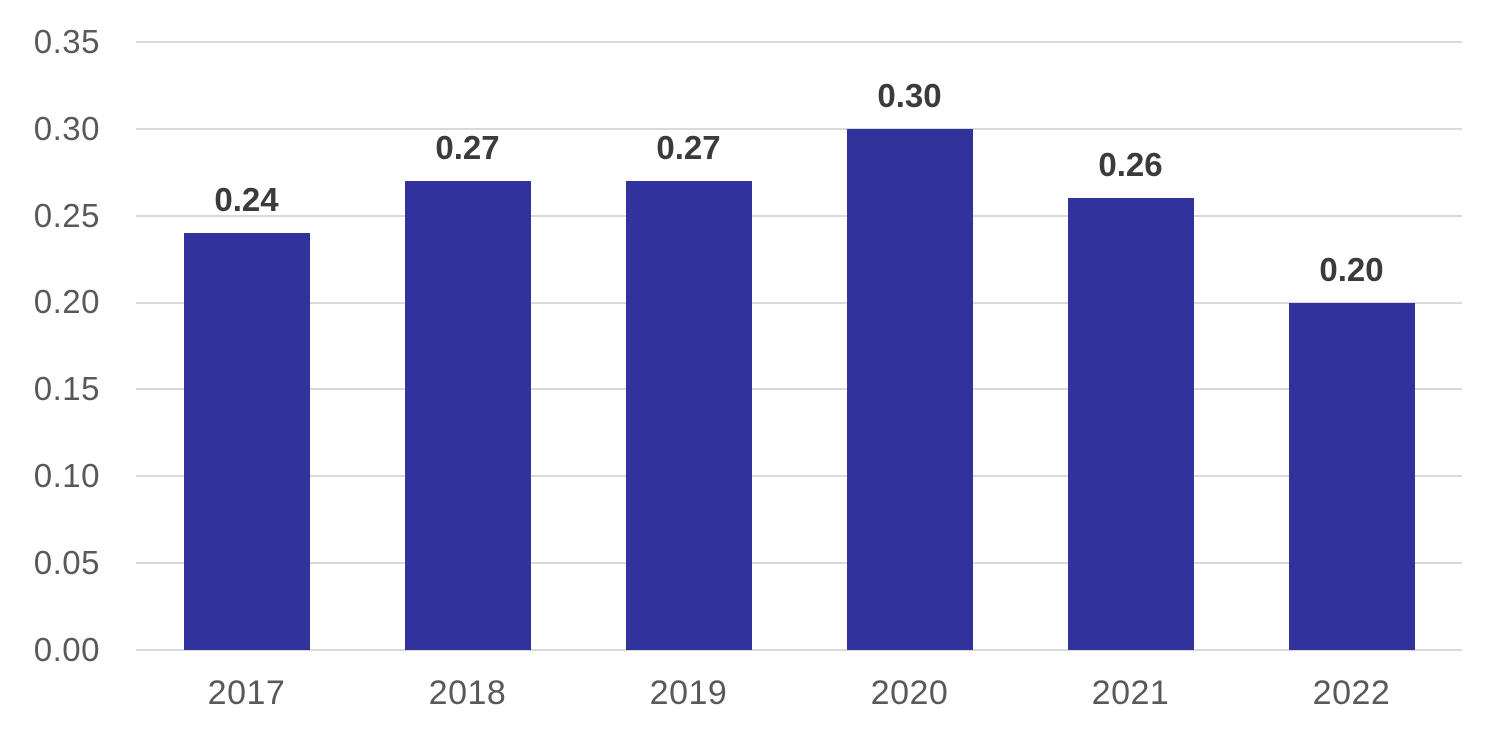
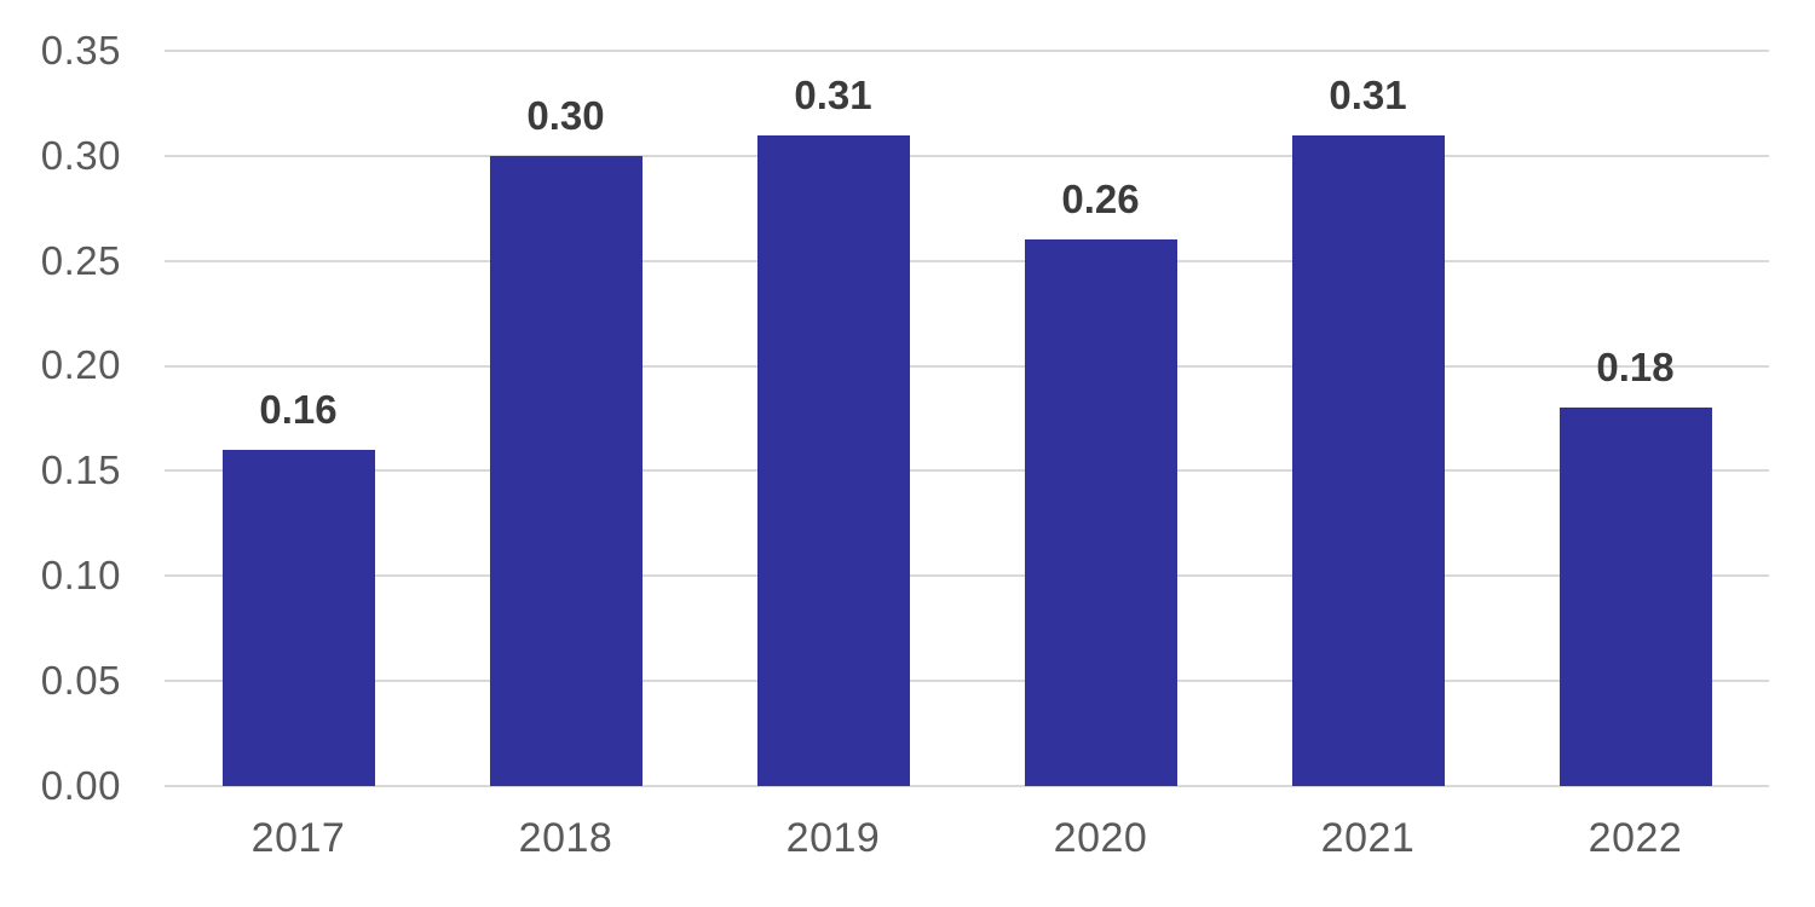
2017: 0.24 -> 0.16
2018: 0.27 -> 0.30
2019: 0.27 -> 0.31
2020: 0.30 -> 0.26
2021: 0.26 -> 0.31
2022: 0.20 -> 0.18
